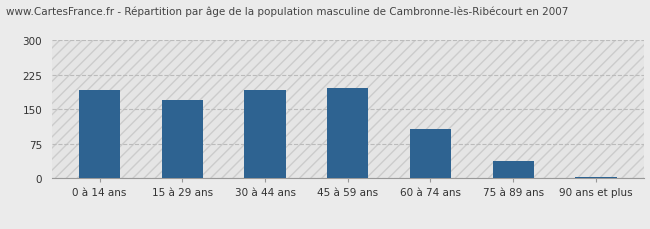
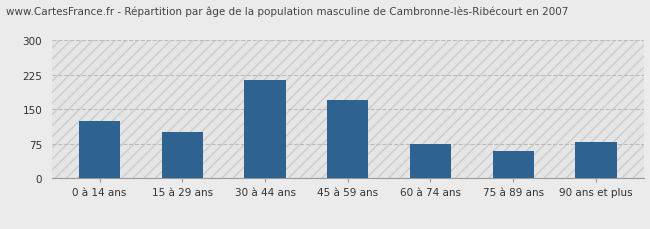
0 à 14 ans: 193 -> 125
15 à 29 ans: 170 -> 100
30 à 44 ans: 192 -> 215
45 à 59 ans: 197 -> 170
60 à 74 ans: 107 -> 75
75 à 89 ans: 37 -> 60
90 ans et plus: 4 -> 80
